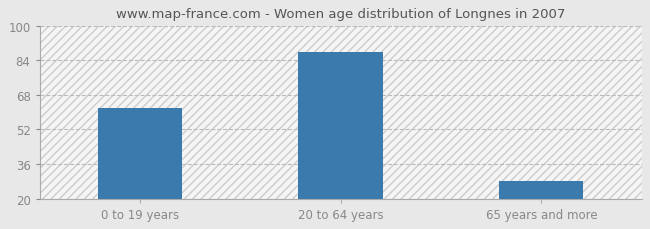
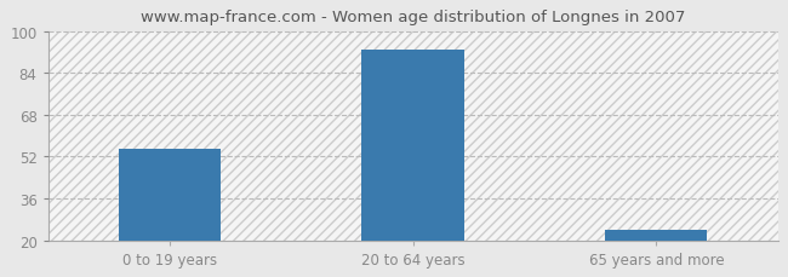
0 to 19 years: 62 -> 55
20 to 64 years: 88 -> 93
65 years and more: 28 -> 24
